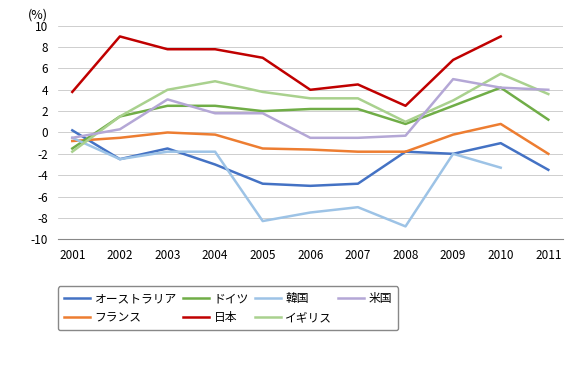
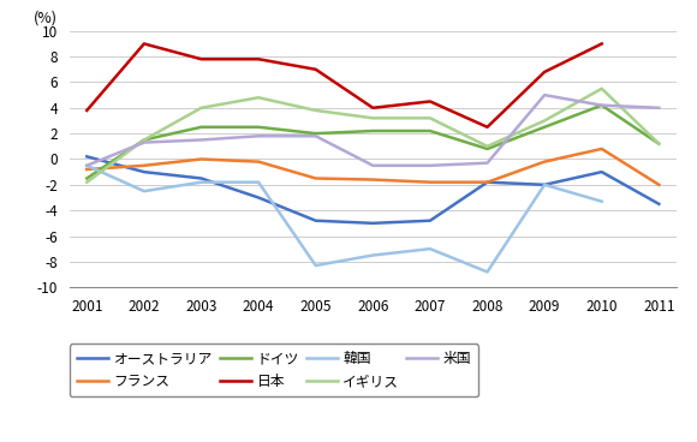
オーストラリア/2002: -2.5 -> -1.0
米国/2002: 0.3 -> 1.3
米国/2003: 3.1 -> 1.5
イギリス/2011: 3.6 -> 1.2
